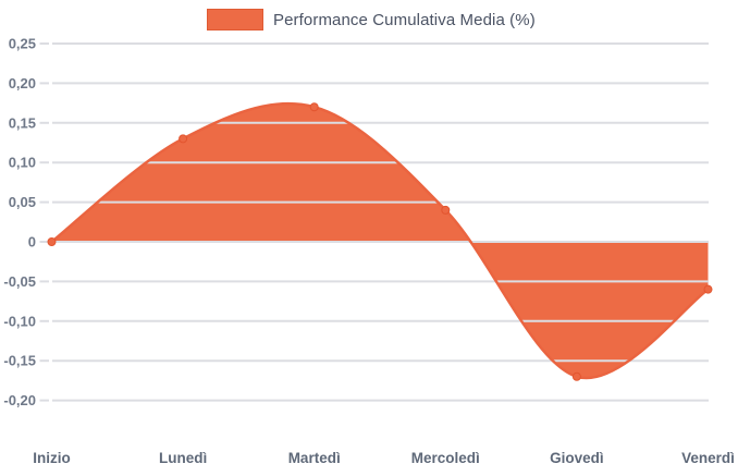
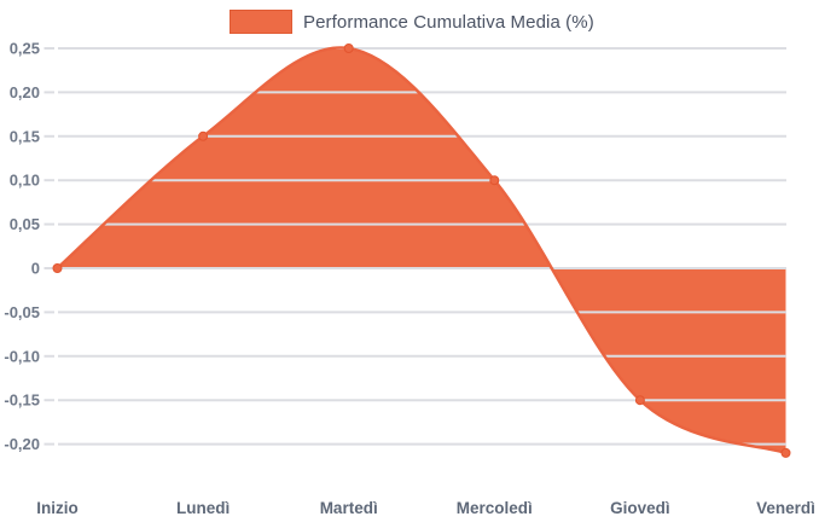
Lunedì: 0,13 -> 0,15
Martedì: 0,17 -> 0,25
Mercoledì: 0,04 -> 0,10
Giovedì: -0,17 -> -0,15
Venerdì: -0,06 -> -0,21
